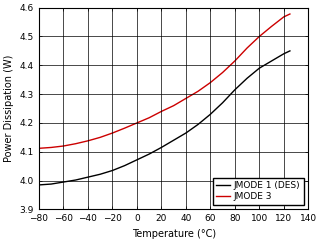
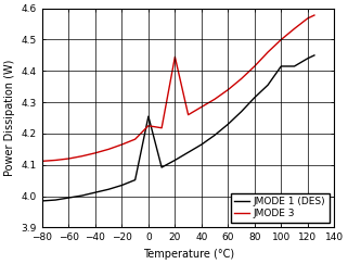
JMODE 1 (DES)/0: 4.072 -> 4.255
JMODE 3/0: 4.200 -> 4.225
JMODE 3/20: 4.240 -> 4.445
JMODE 1 (DES)/100: 4.390 -> 4.415
